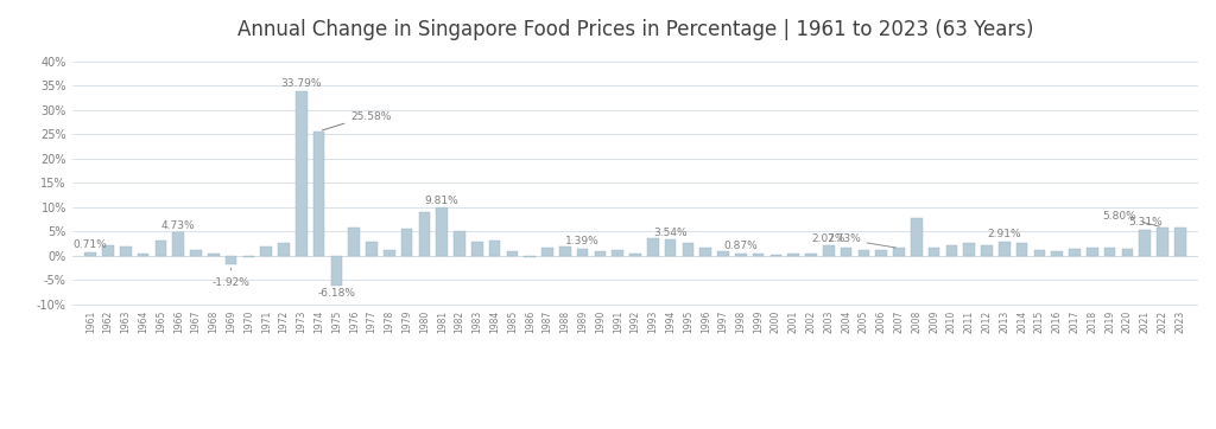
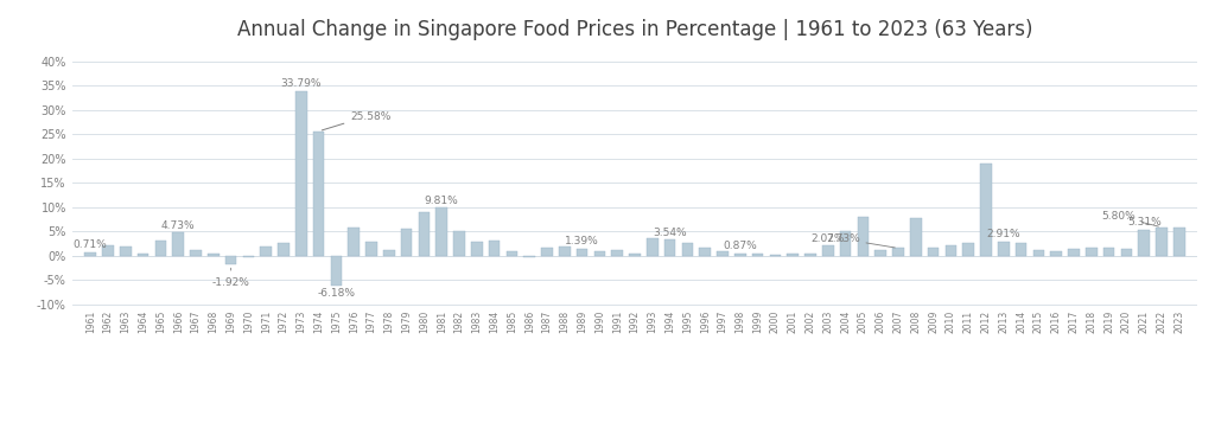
2004: 1.5% -> 5.0%
2005: 1.2% -> 8.0%
2012: 2.0% -> 19.0%
